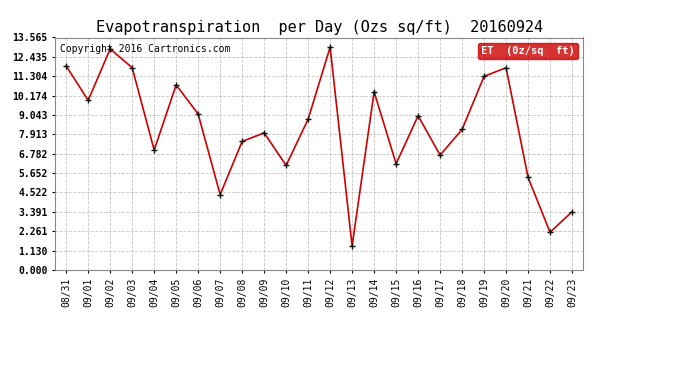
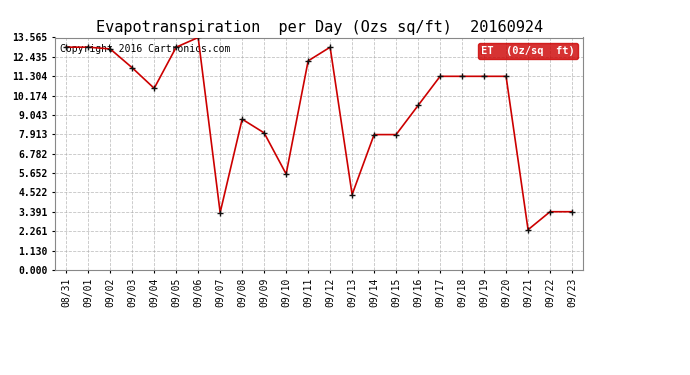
08/31: 11.9 -> 13.0
09/01: 9.9 -> 13.0
09/04: 7.0 -> 10.6
09/05: 10.8 -> 13.0
09/06: 9.1 -> 13.6
09/07: 4.4 -> 3.4
09/08: 7.5 -> 8.8
09/10: 6.1 -> 5.6
09/11: 8.8 -> 12.2
09/13: 1.4 -> 4.4
09/14: 10.4 -> 7.9
09/15: 6.2 -> 7.9
09/16: 9.0 -> 9.6
09/17: 6.7 -> 11.3
09/18: 8.2 -> 11.3
09/20: 11.8 -> 11.3
09/21: 5.4 -> 2.4
09/22: 2.2 -> 3.4
